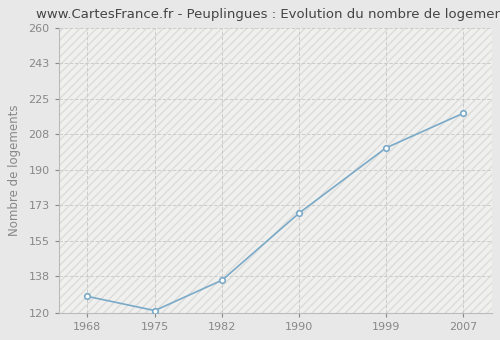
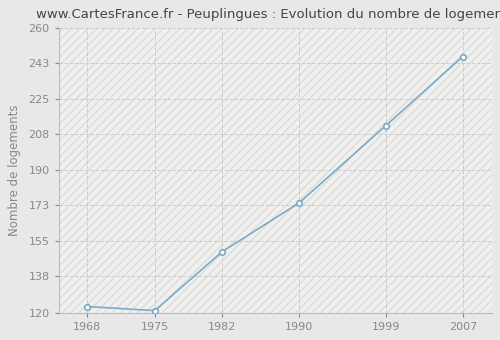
1968: 128 -> 123
1982: 136 -> 150
1990: 169 -> 174
1999: 201 -> 212
2007: 218 -> 246
